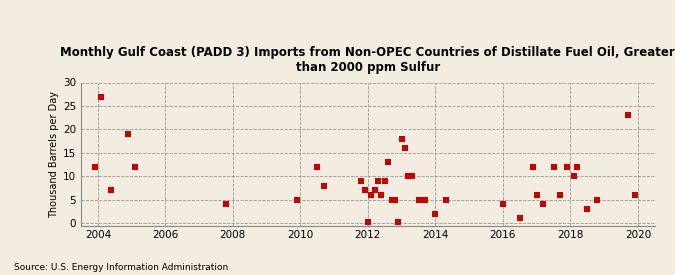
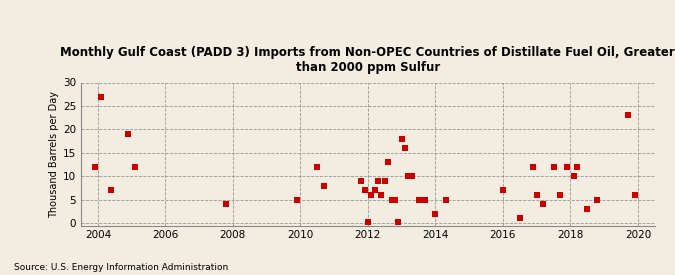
2016: 4.0 -> 7.0
